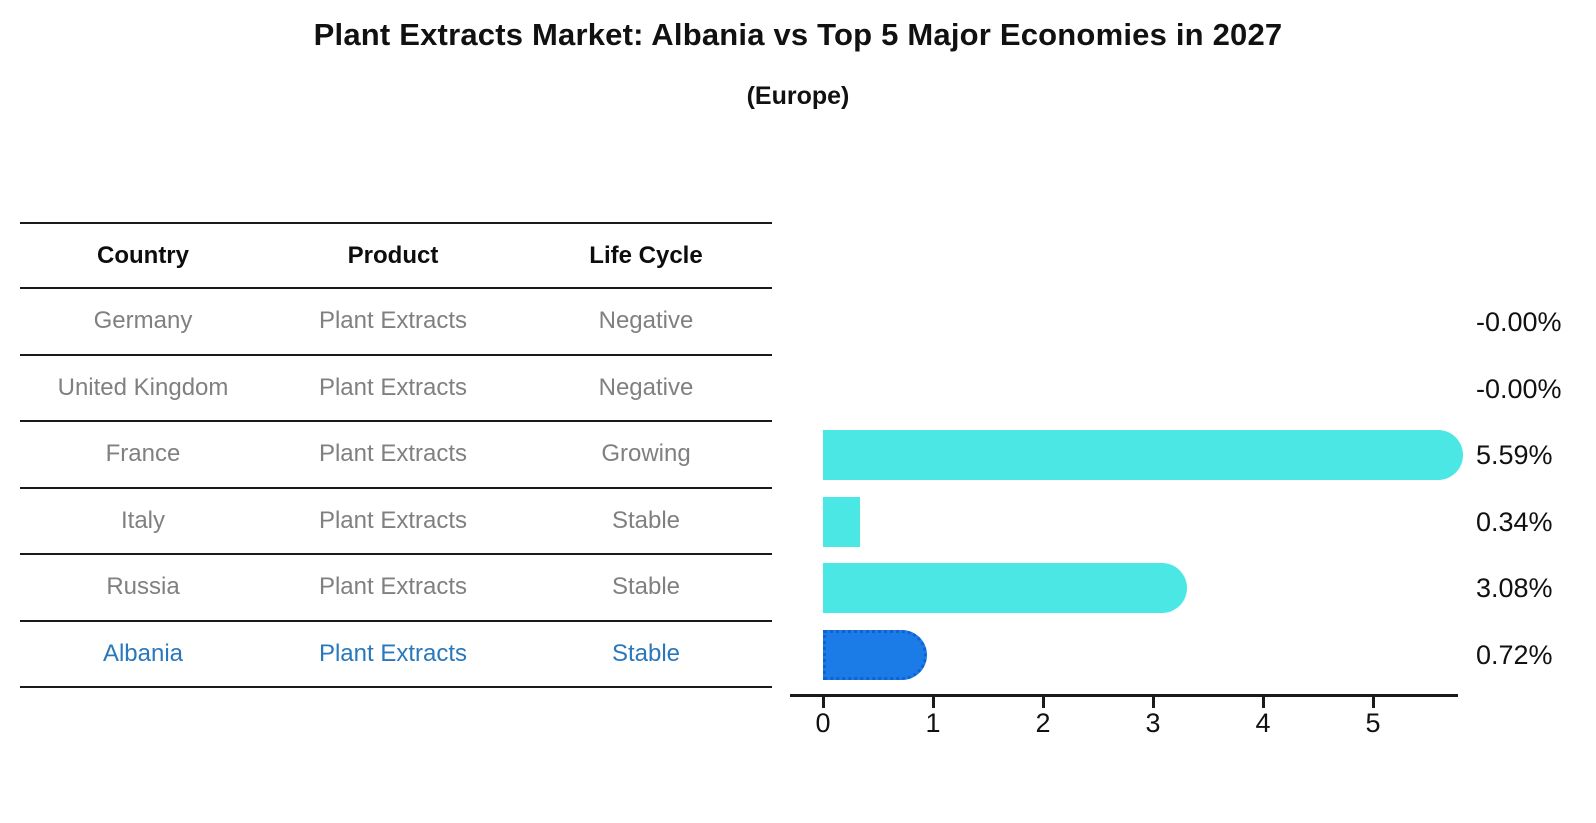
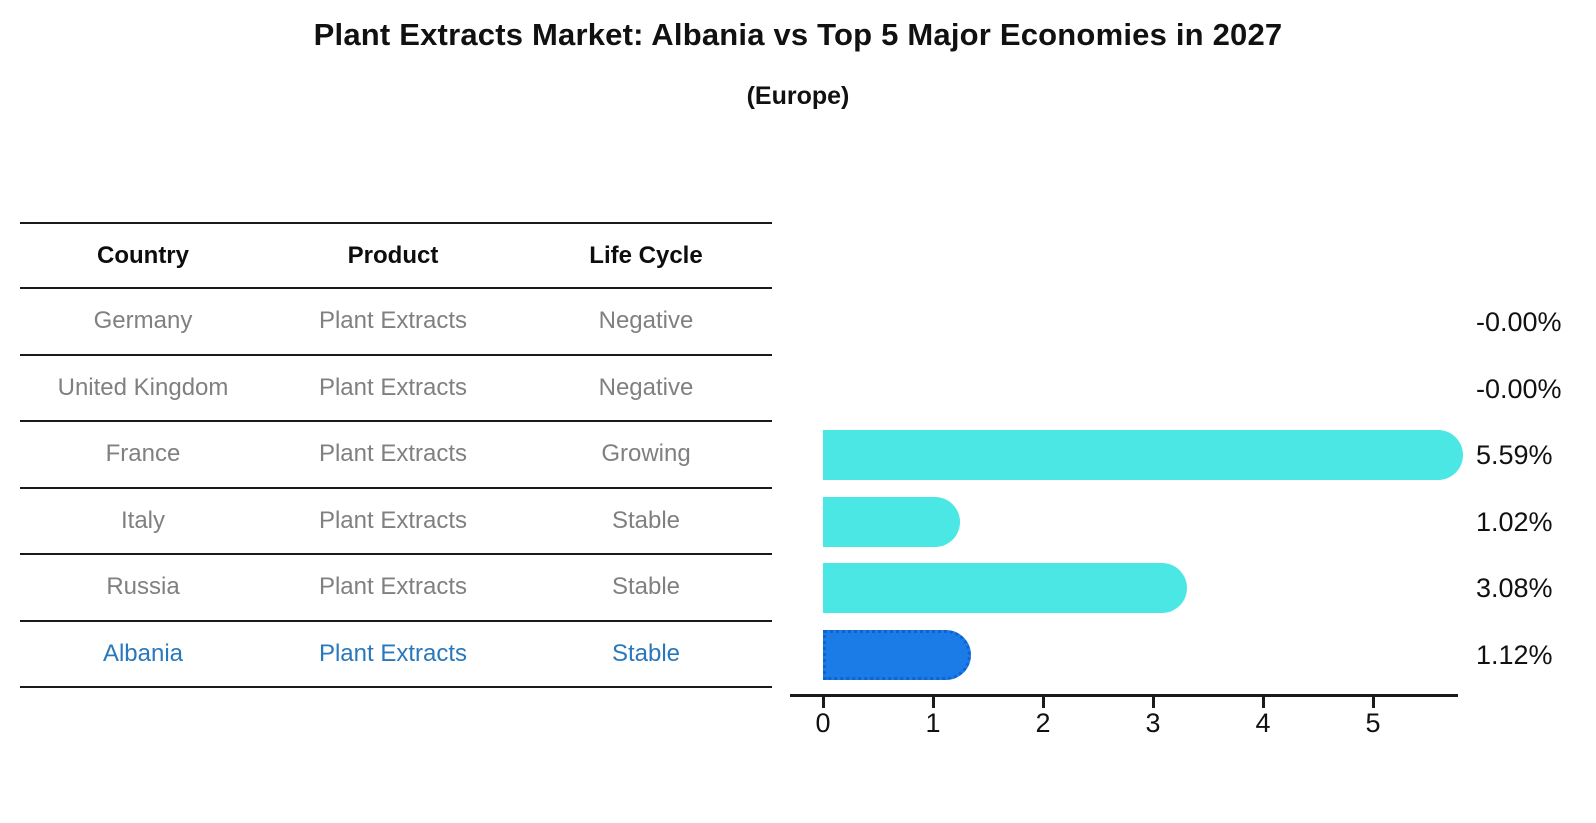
Italy: 0.34% -> 1.02%
Albania: 0.72% -> 1.12%
